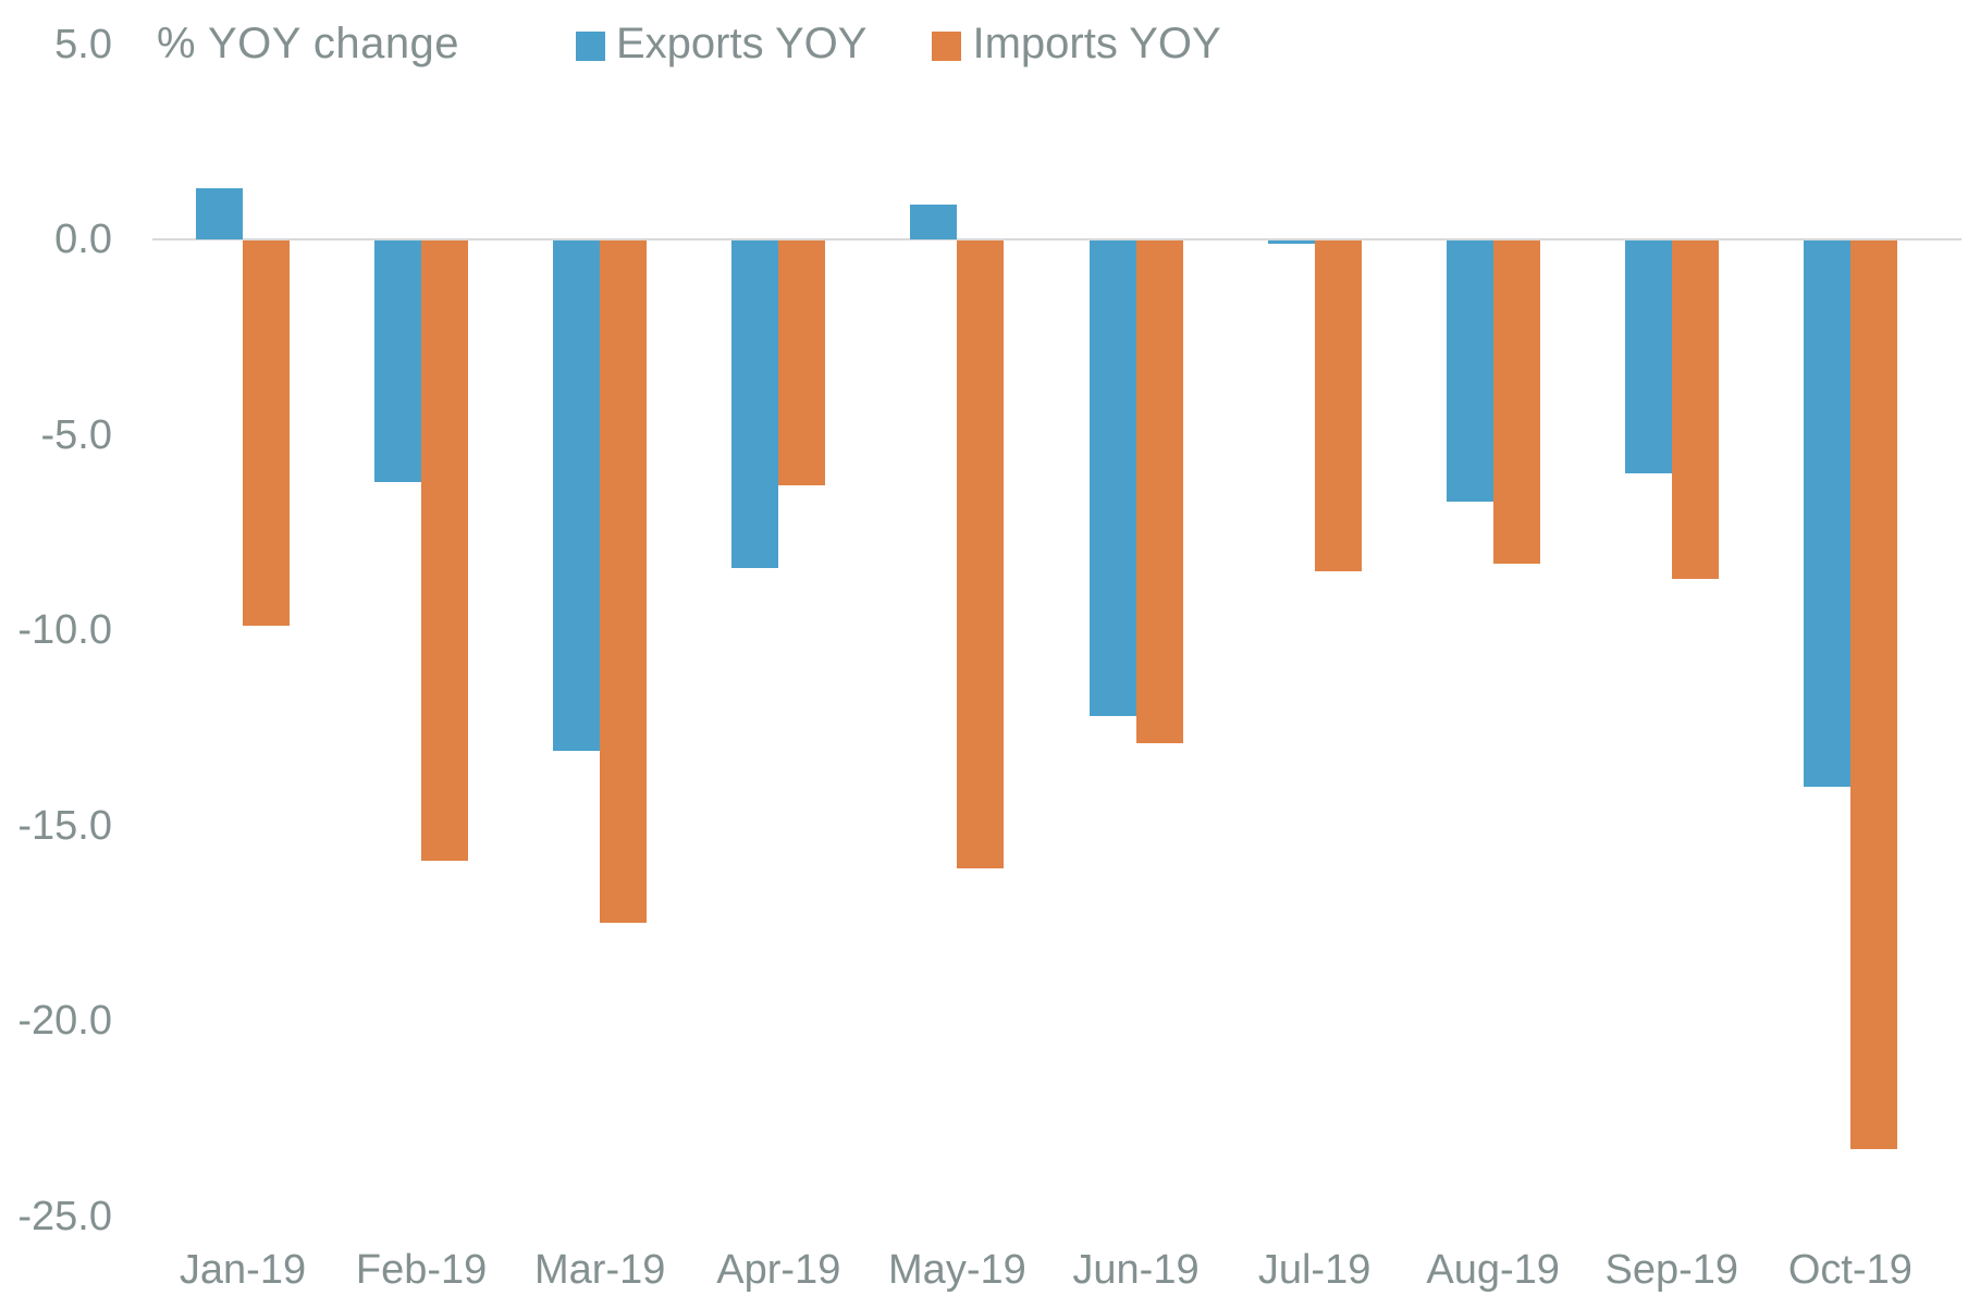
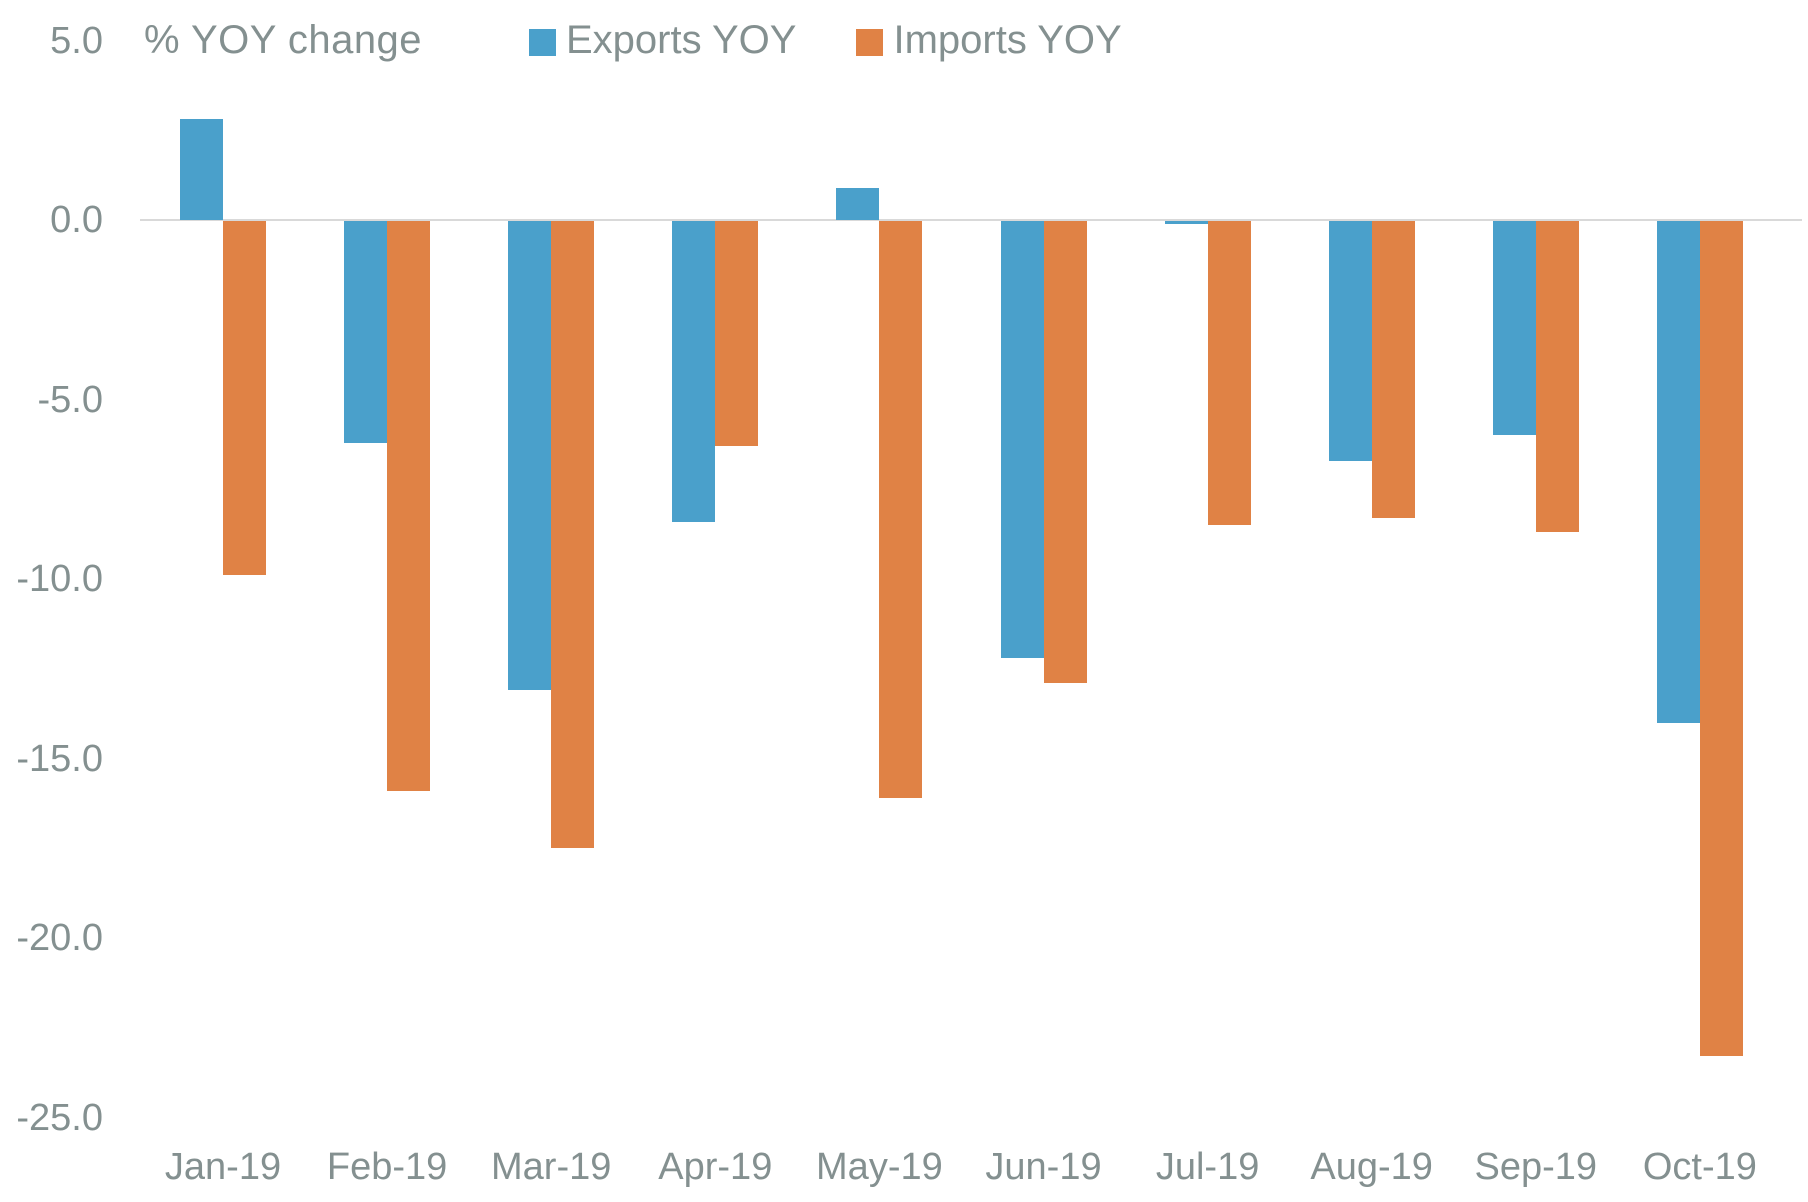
Exports YOY/Jan-19: 1.3 -> 2.8
